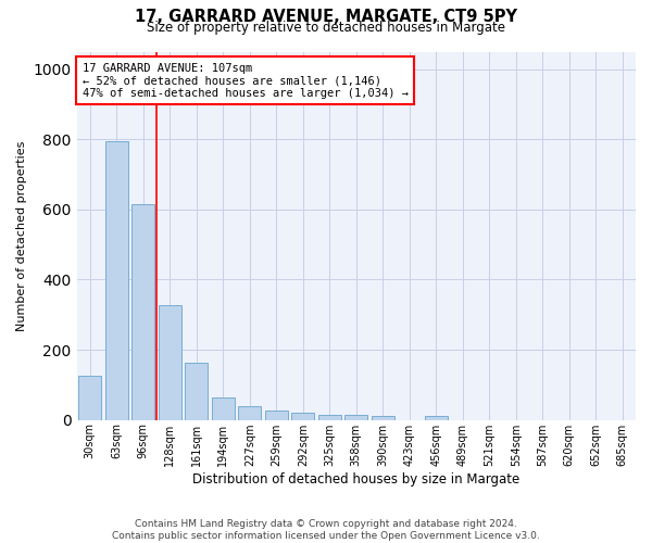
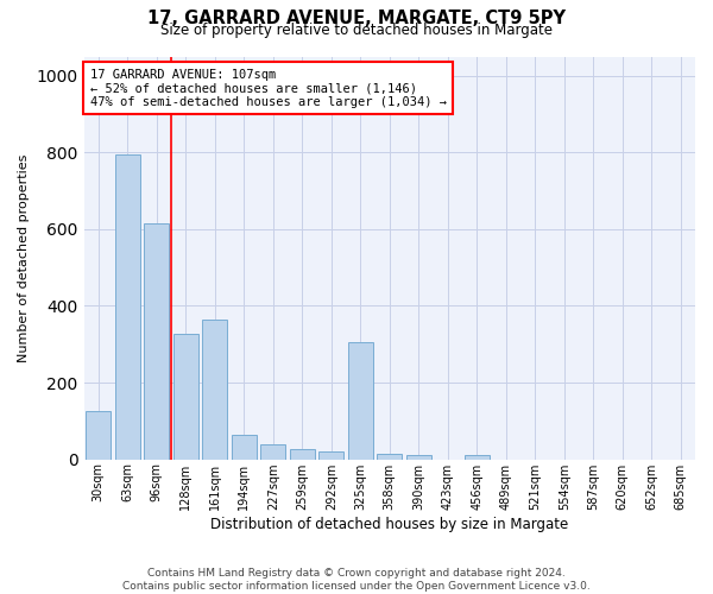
161sqm: 162 -> 365
325sqm: 15 -> 305
